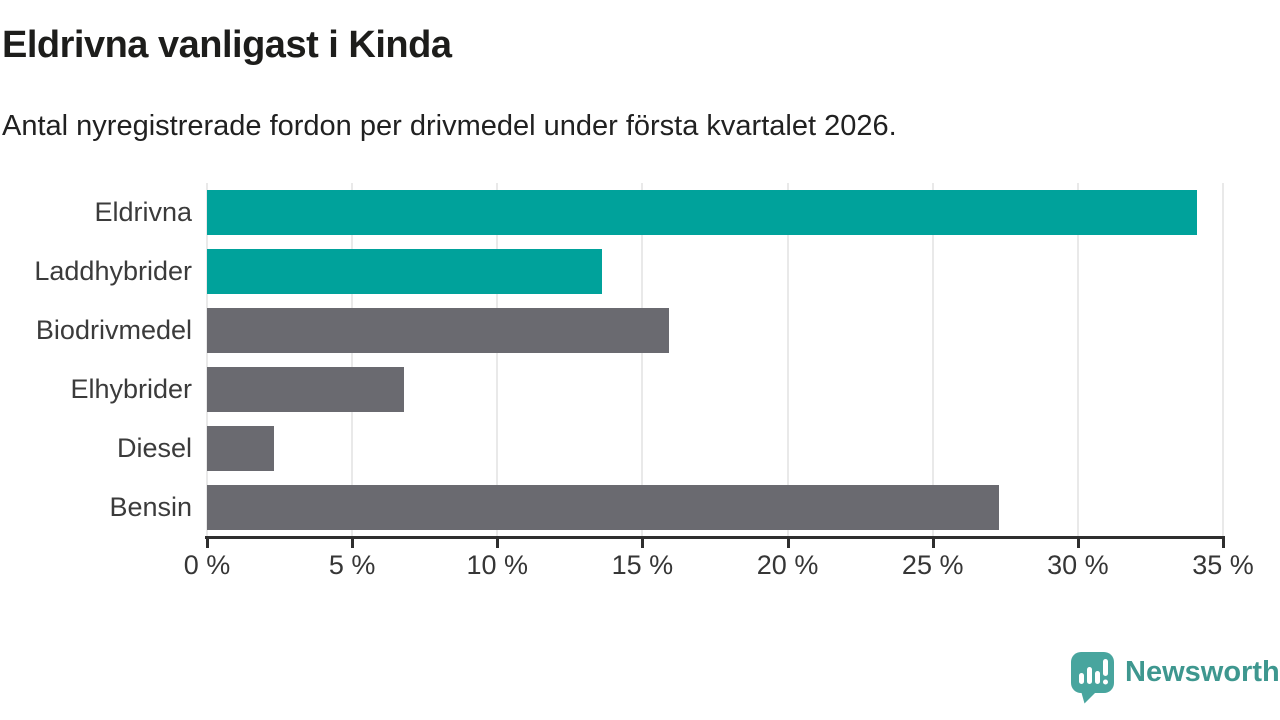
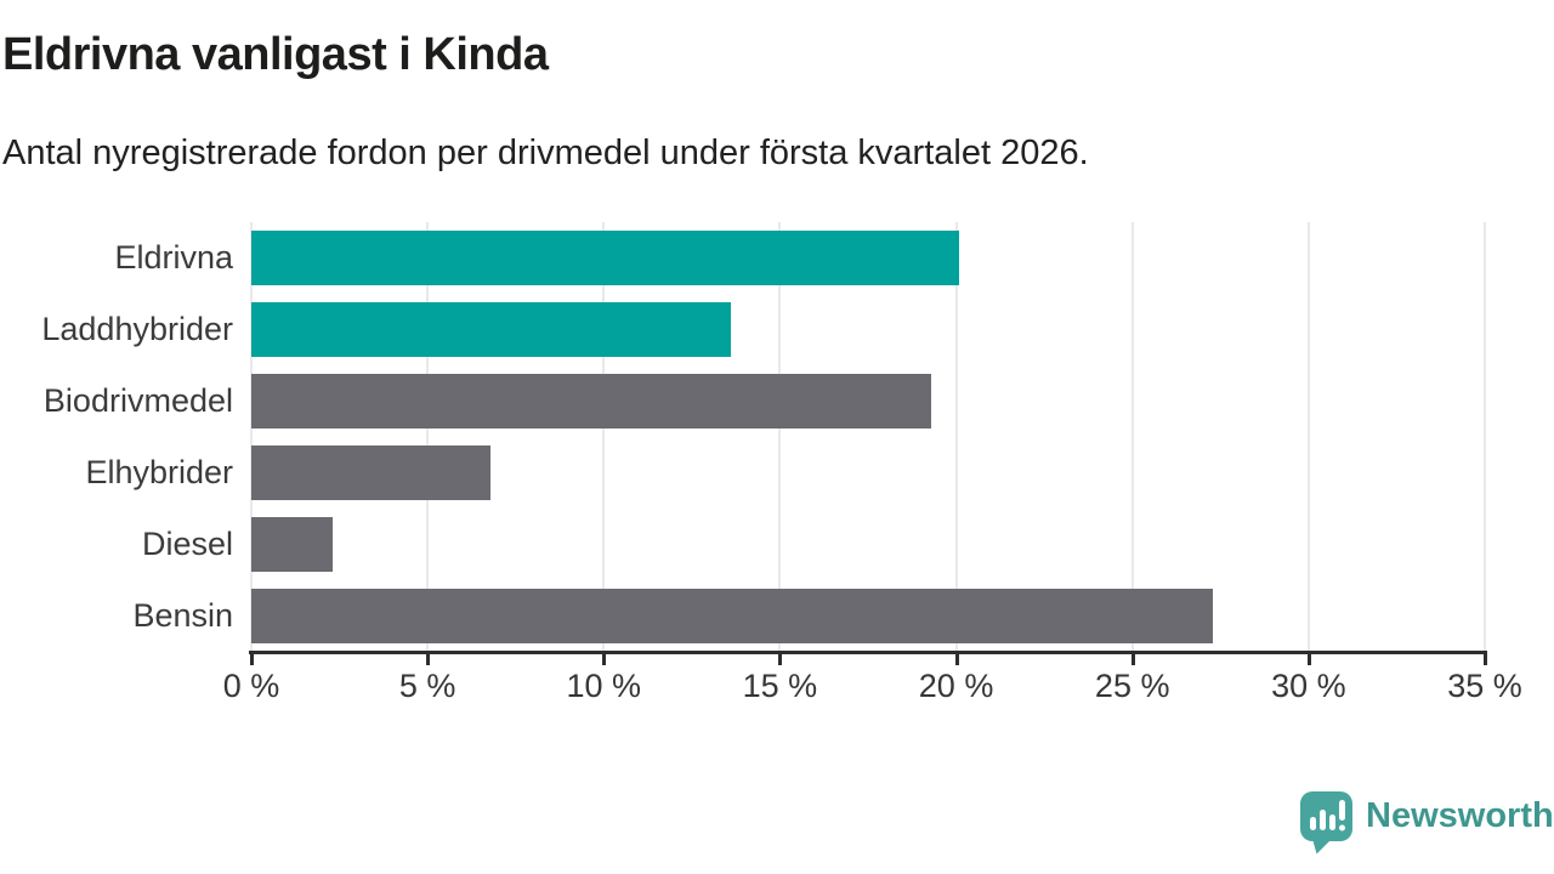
Eldrivna: 34.1% -> 20.1%
Biodrivmedel: 15.9% -> 19.3%
